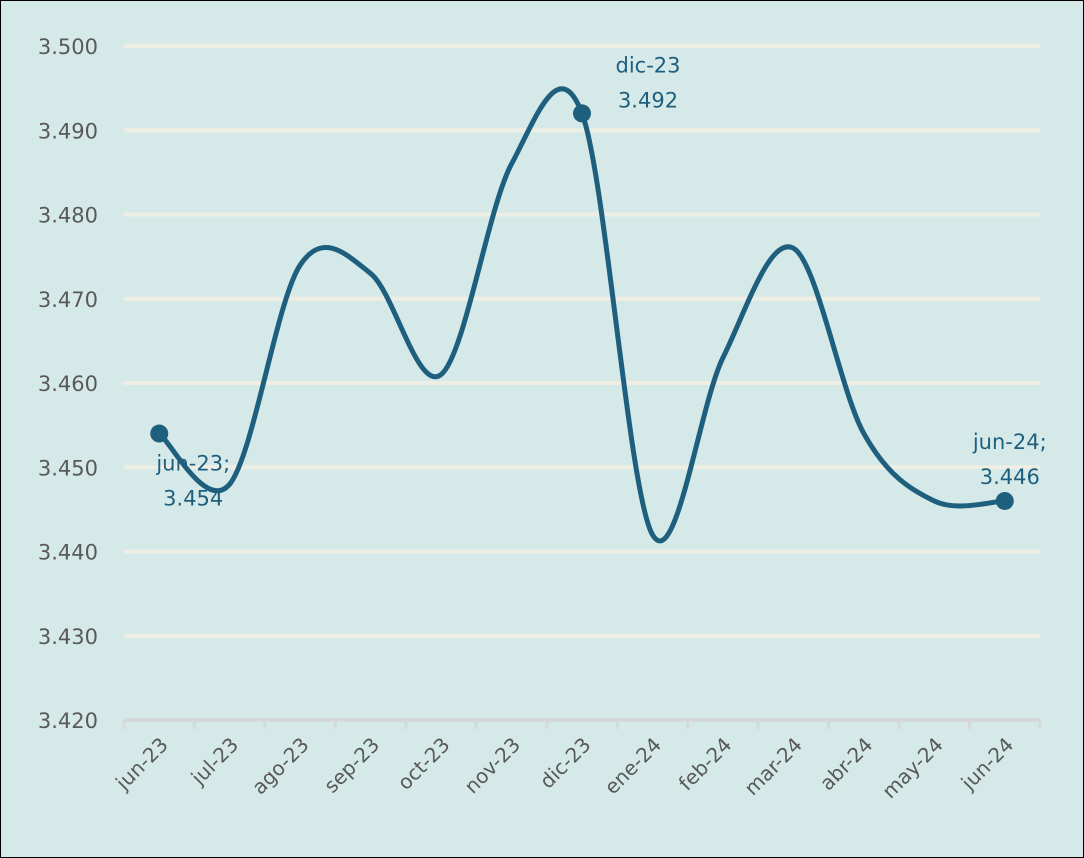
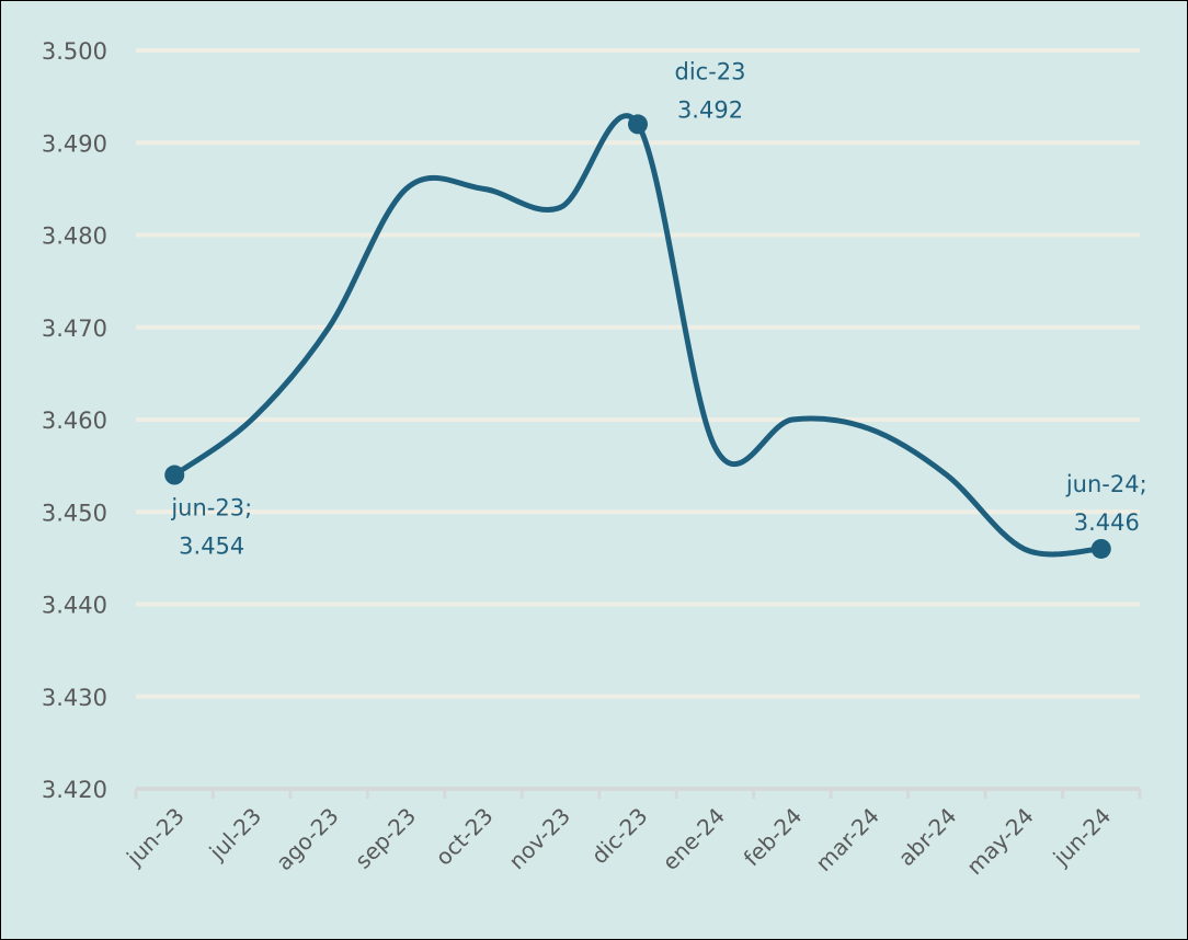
jul-23: 3.448 -> 3.460
ago-23: 3.474 -> 3.470
sep-23: 3.473 -> 3.485
oct-23: 3.461 -> 3.485
nov-23: 3.486 -> 3.483
ene-24: 3.442 -> 3.457
feb-24: 3.463 -> 3.460
mar-24: 3.476 -> 3.459
